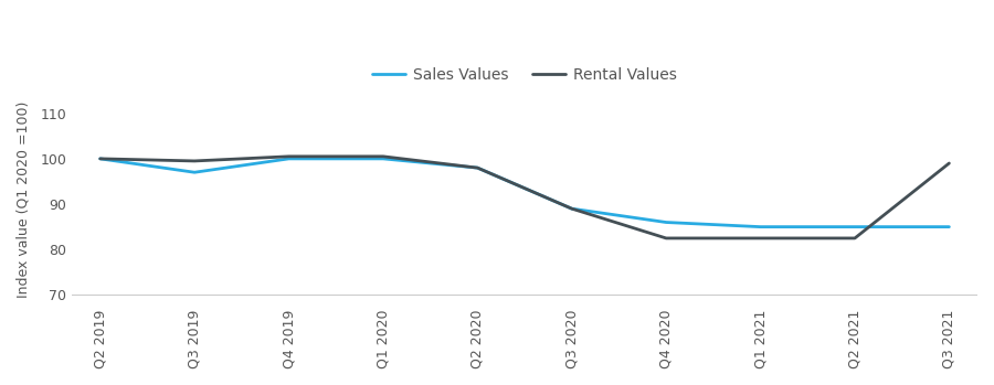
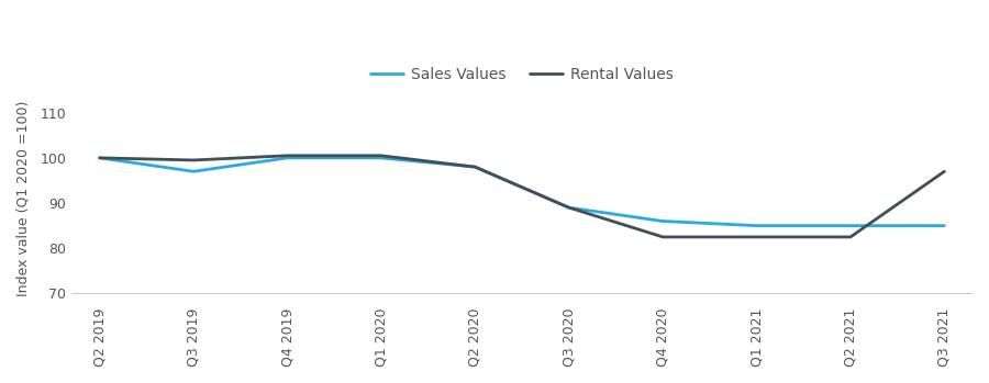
Rental Values/Q3 2021: 99.0 -> 97.0
